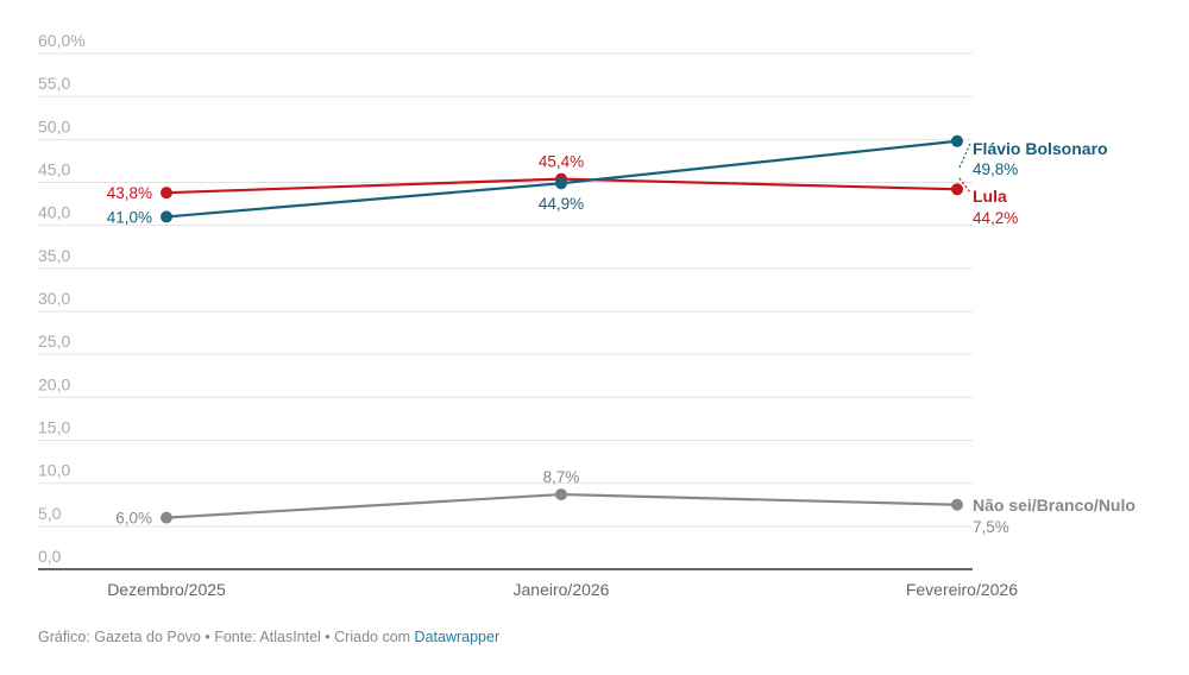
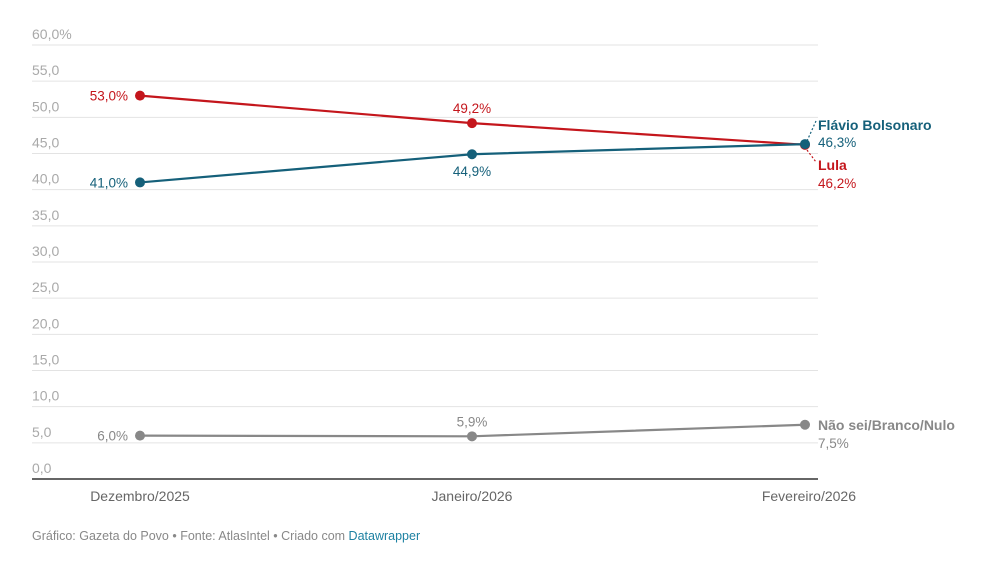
Lula/Dezembro/2025: 43,8% -> 53,0%
Lula/Janeiro/2026: 45,4% -> 49,2%
Não sei/Branco/Nulo/Janeiro/2026: 8,7% -> 5,9%
Lula/Fevereiro/2026: 44,2% -> 46,2%
Flávio Bolsonaro/Fevereiro/2026: 49,8% -> 46,3%
